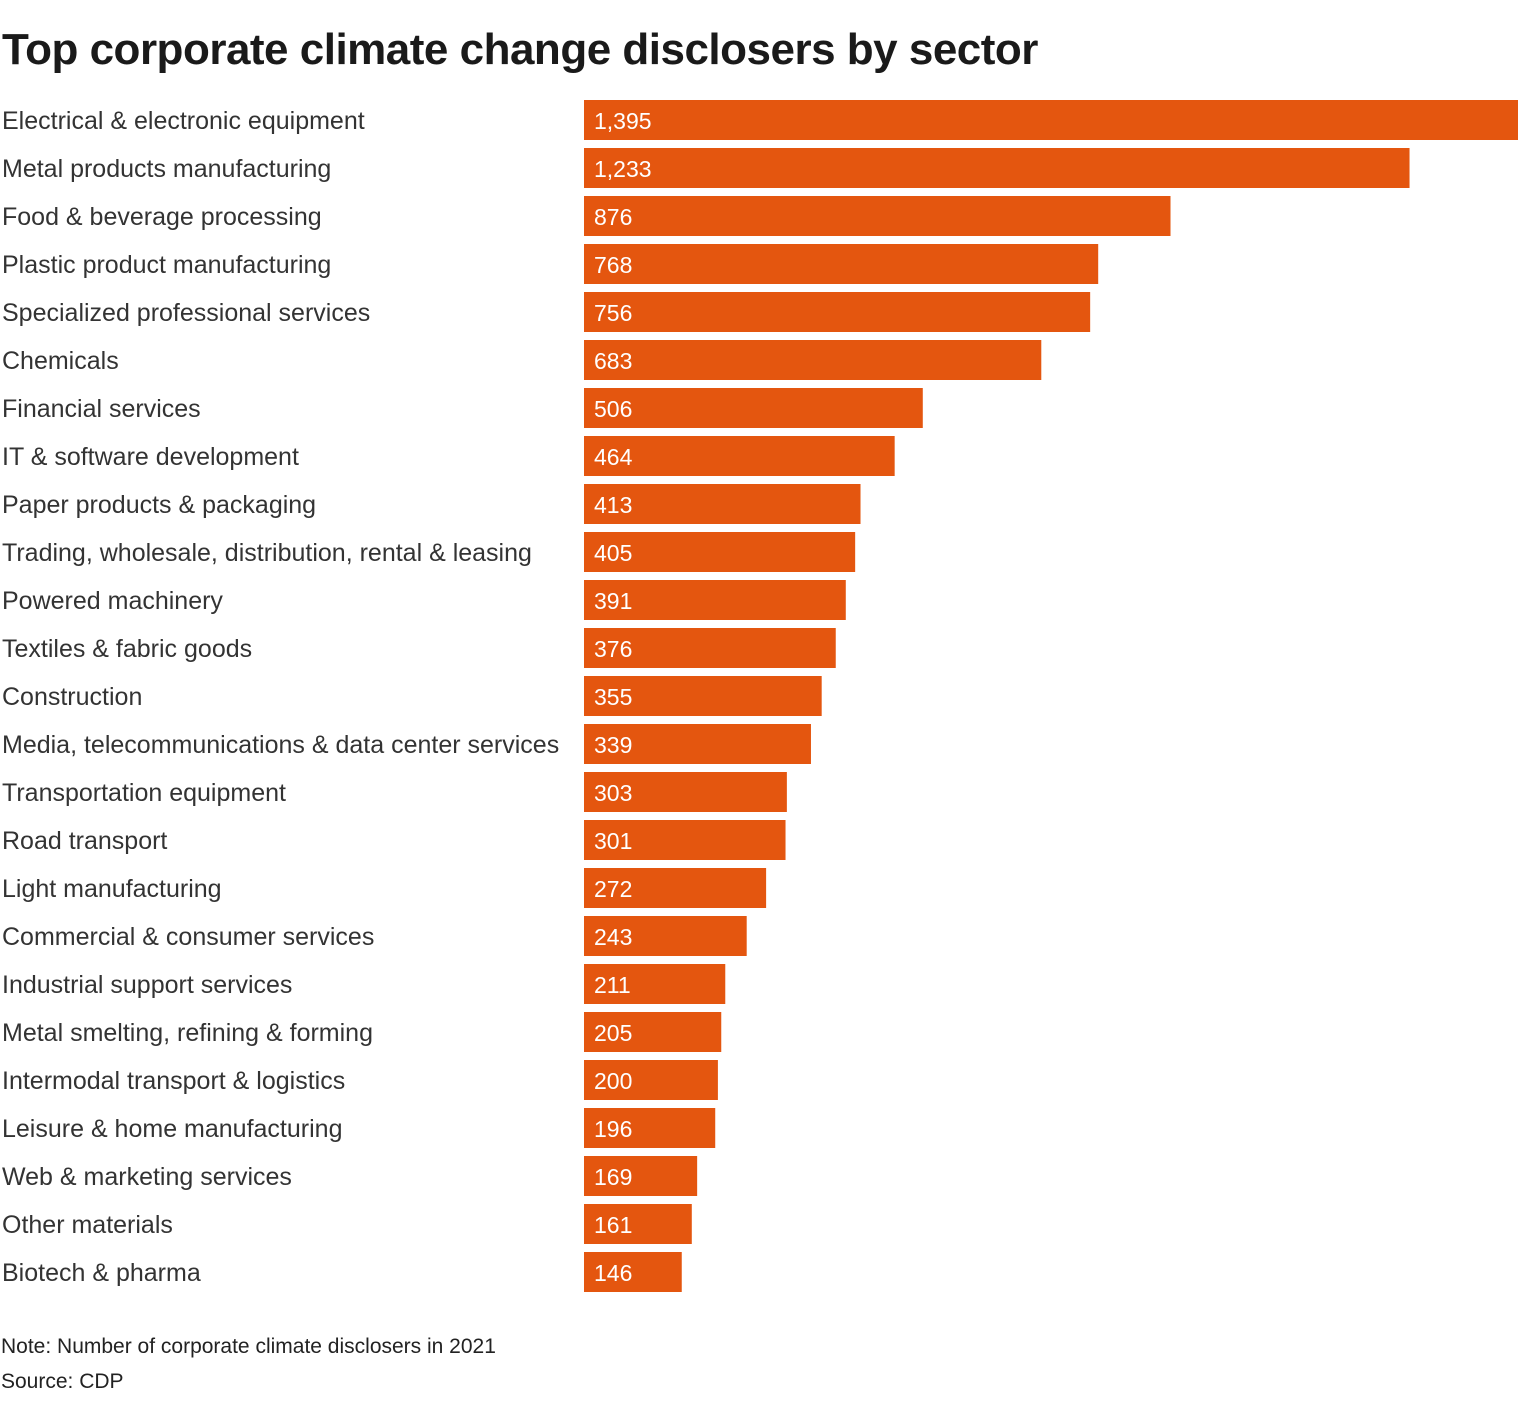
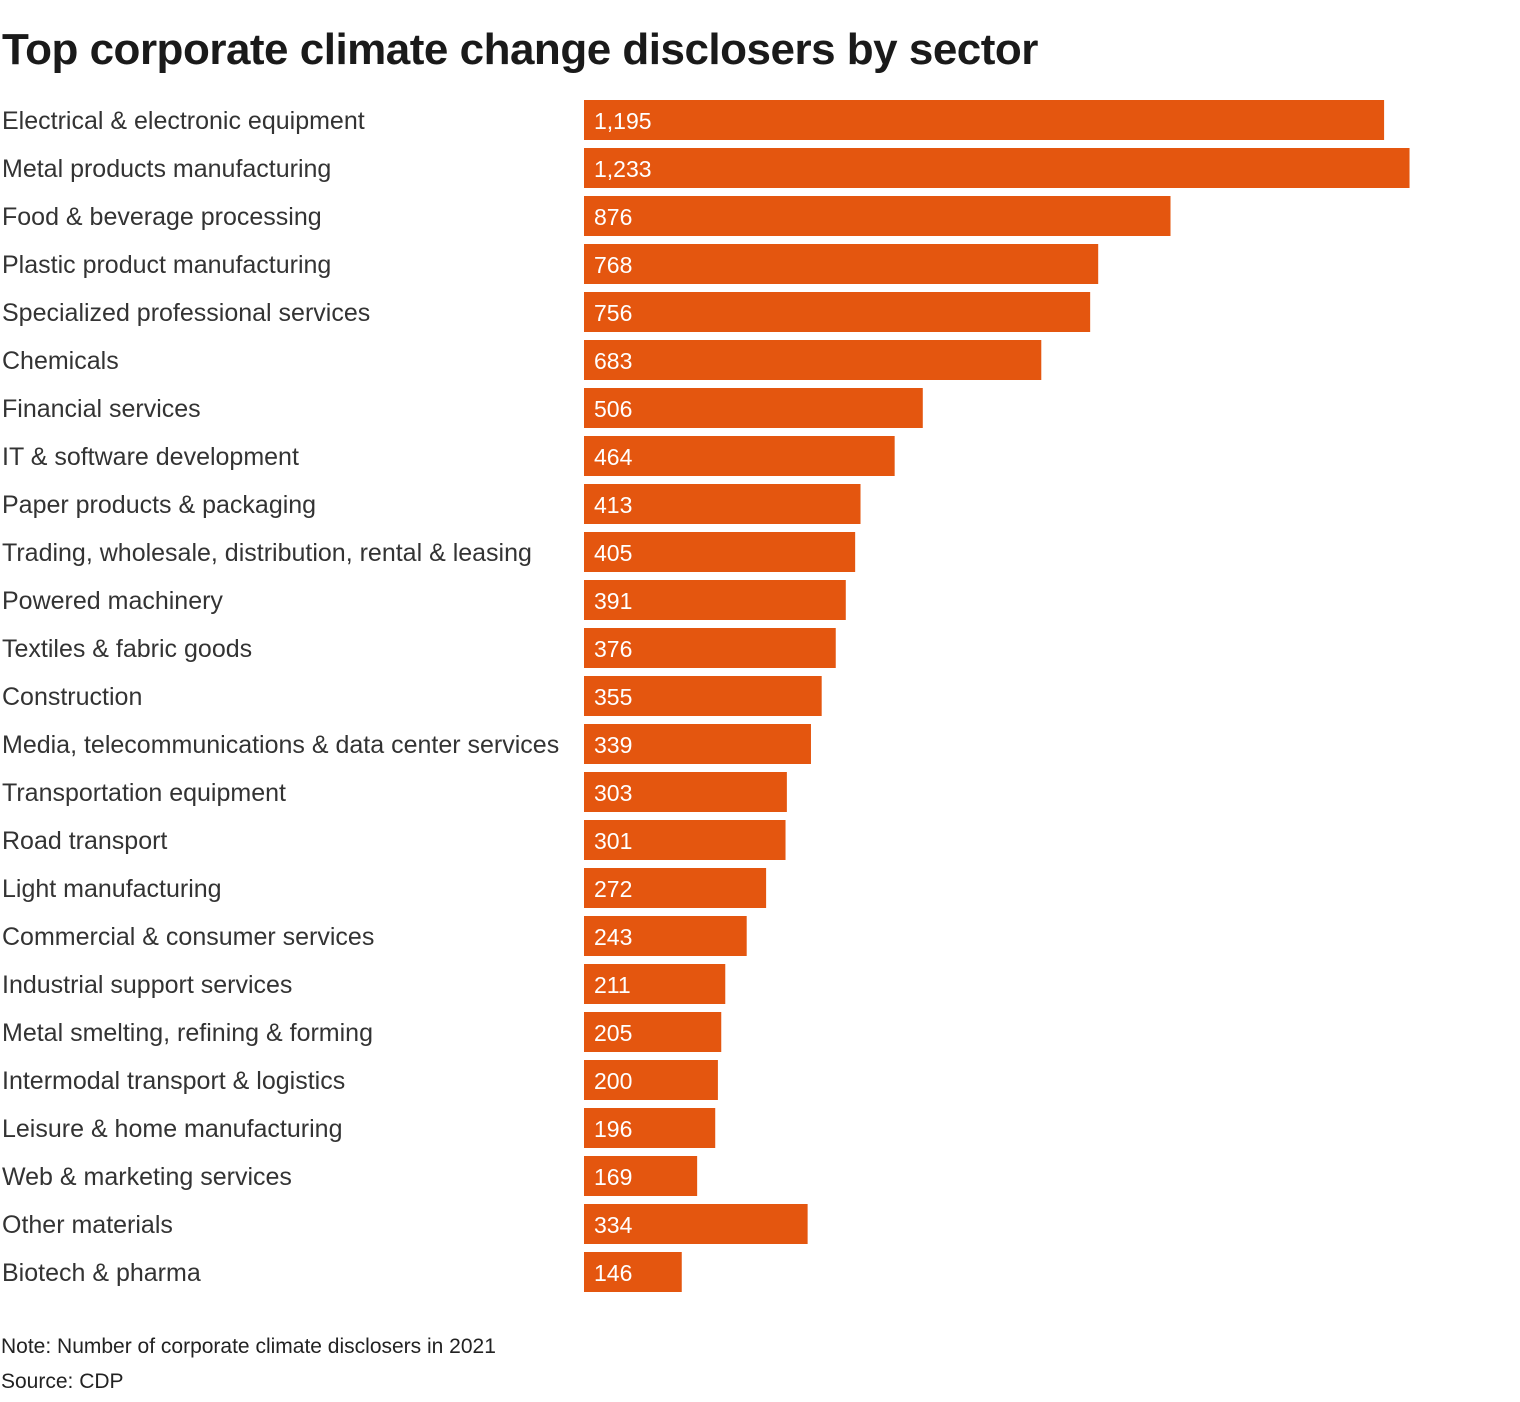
Electrical & electronic equipment: 1,395 -> 1,195
Other materials: 161 -> 334
